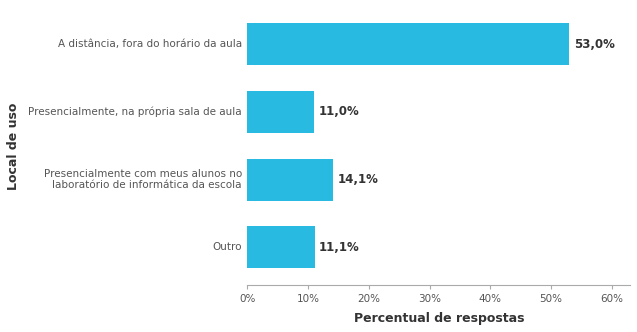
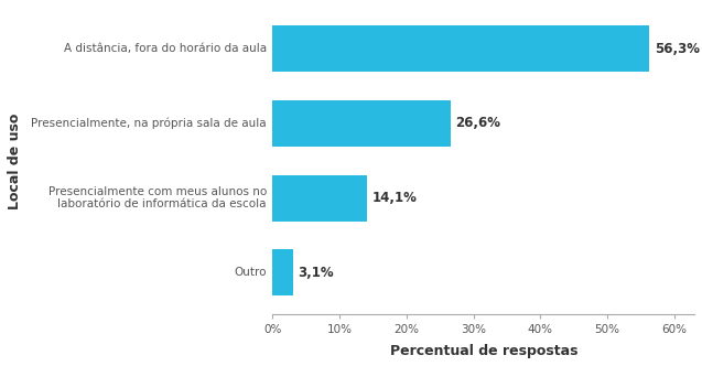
A distância, fora do horário da aula: 53,0% -> 56,3%
Presencialmente, na própria sala de aula: 11,0% -> 26,6%
Outro: 11,1% -> 3,1%
